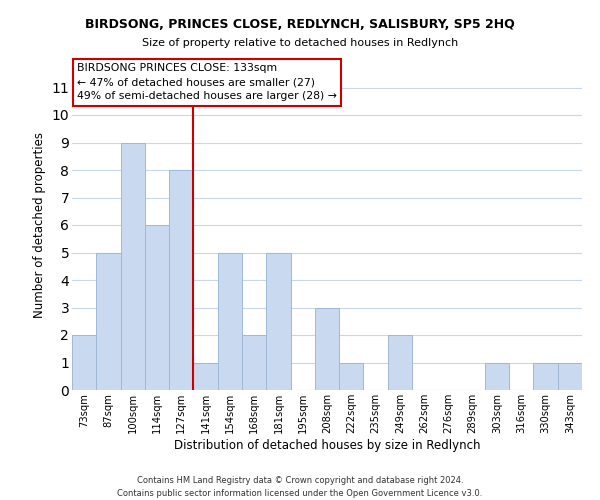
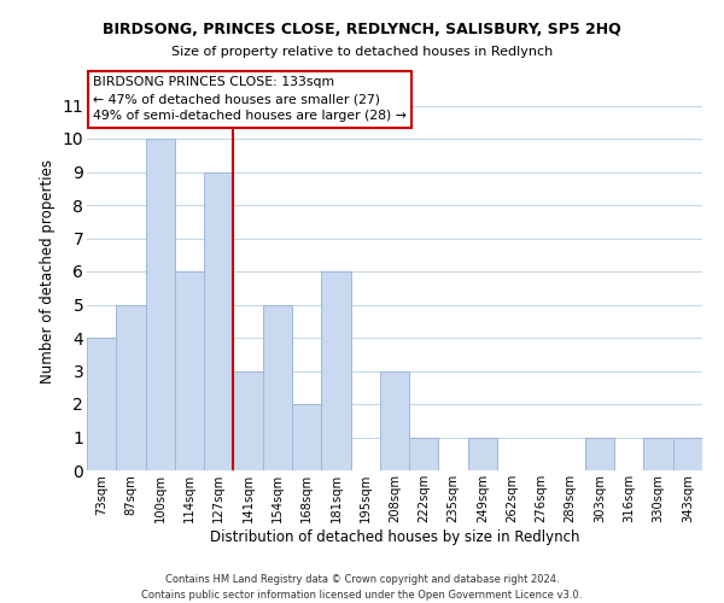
73sqm: 2 -> 4
100sqm: 9 -> 10
127sqm: 8 -> 9
141sqm: 1 -> 3
181sqm: 5 -> 6
249sqm: 2 -> 1
